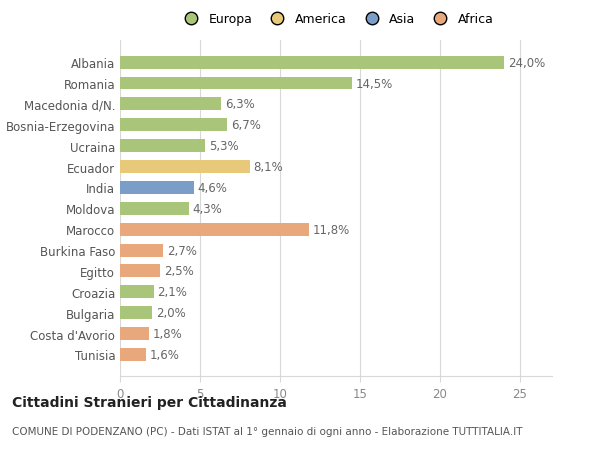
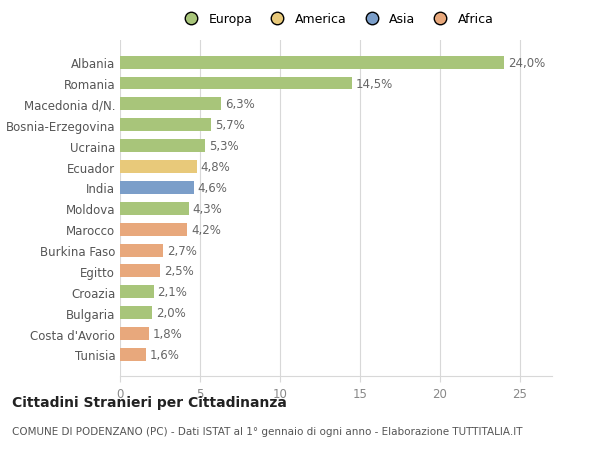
Bosnia-Erzegovina: 6,7% -> 5,7%
Ecuador: 8,1% -> 4,8%
Marocco: 11,8% -> 4,2%
